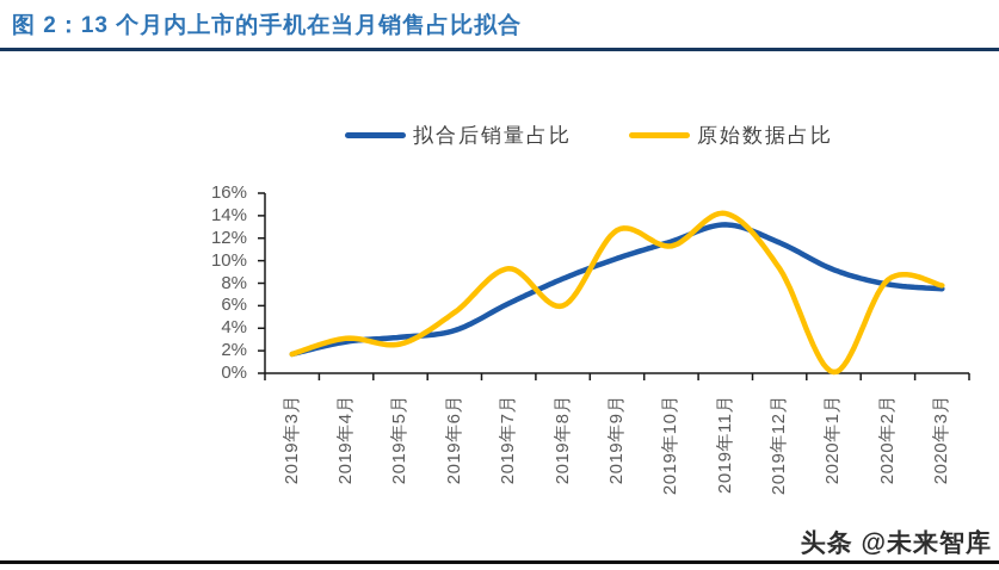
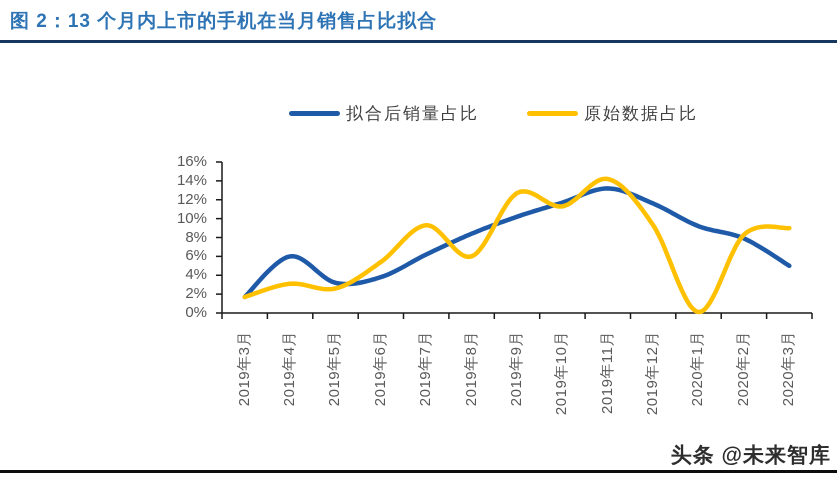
拟合后销量占比/2019年4月: 3% -> 6%
拟合后销量占比/2020年3月: 8% -> 5%
原始数据占比/2020年3月: 8% -> 9%
